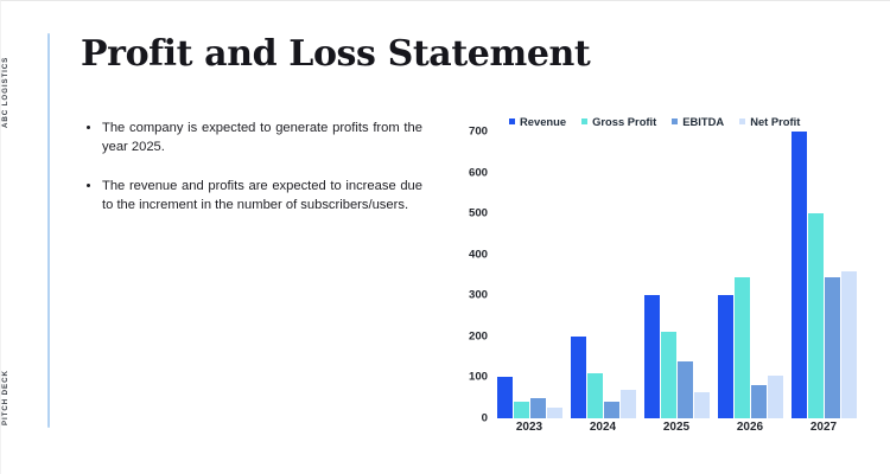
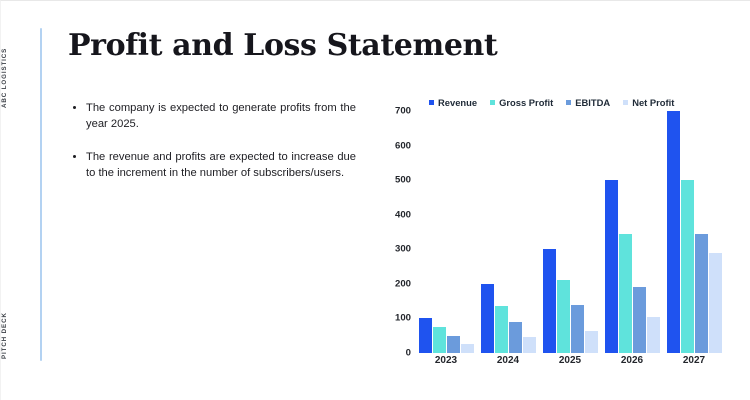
Gross Profit/2023: 40 -> 80
Gross Profit/2024: 110 -> 140
EBITDA/2024: 40 -> 90
Net Profit/2024: 70 -> 40
Revenue/2026: 300 -> 500
EBITDA/2026: 80 -> 190
Net Profit/2027: 360 -> 290
